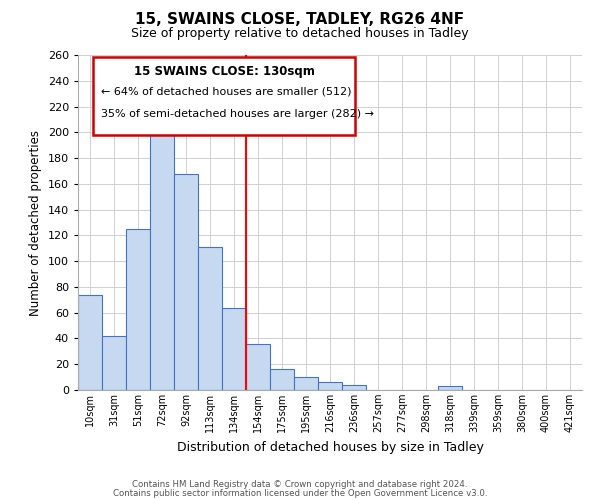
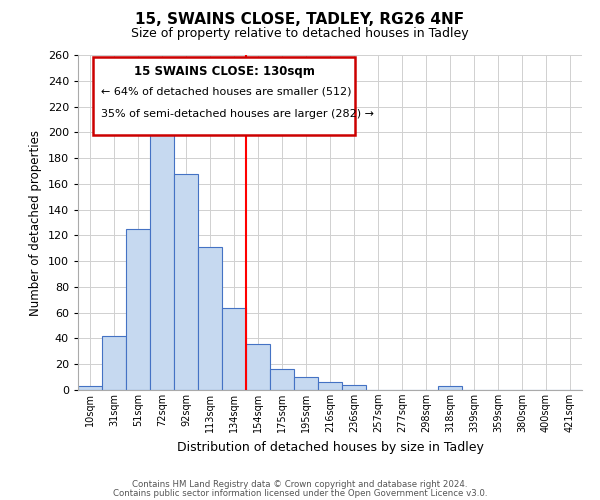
10sqm: 74 -> 3
